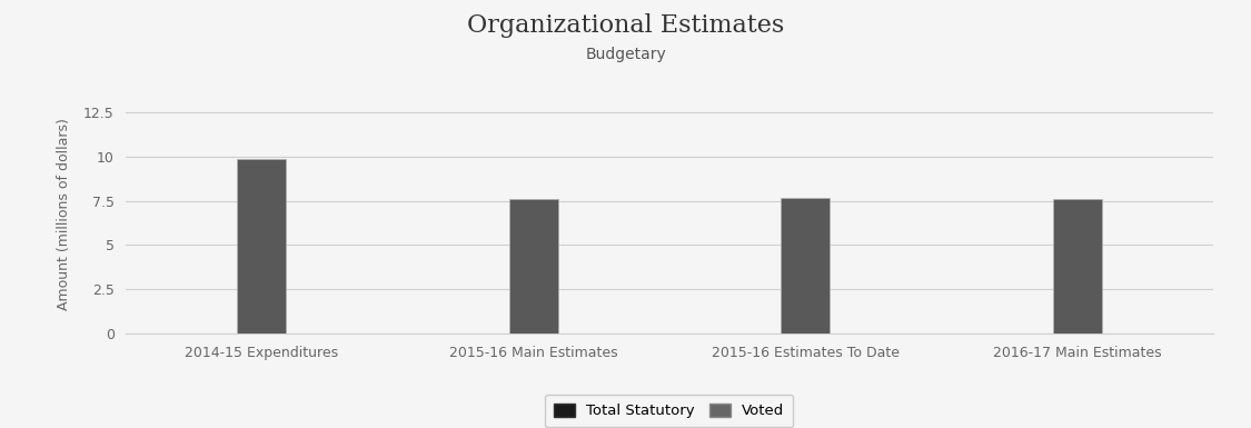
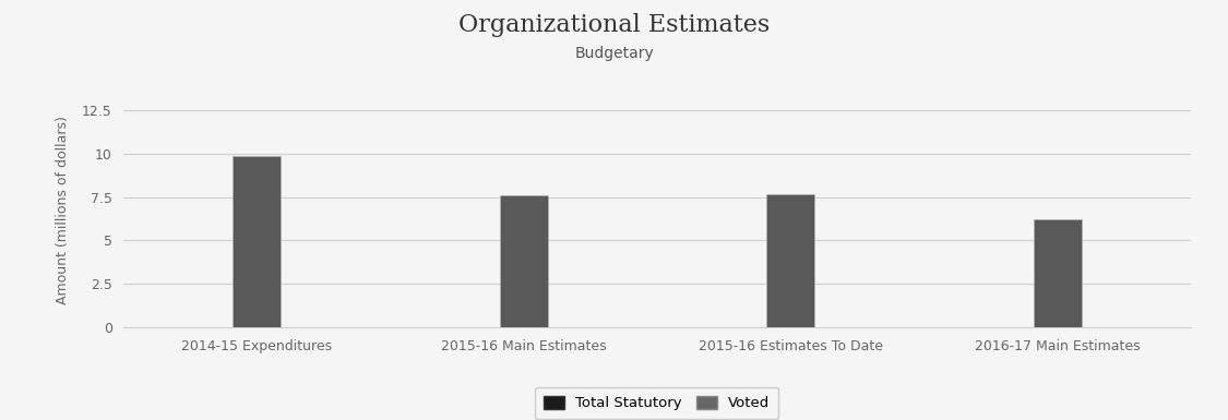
2016-17 Main Estimates: 7.6 -> 6.2
